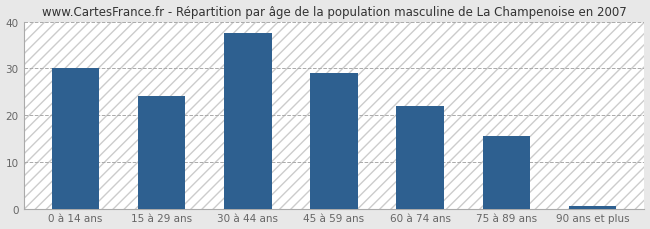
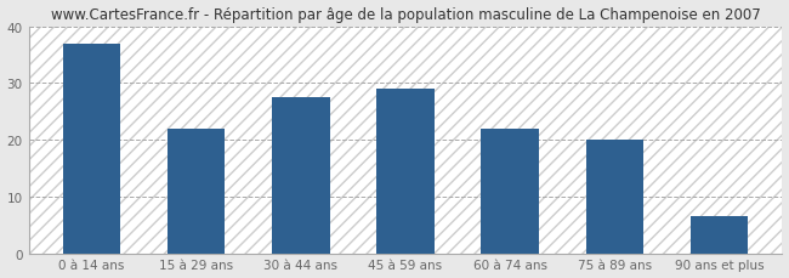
0 à 14 ans: 30.0 -> 37.0
15 à 29 ans: 24.0 -> 22.0
30 à 44 ans: 37.5 -> 27.5
75 à 89 ans: 15.5 -> 20.0
90 ans et plus: 0.5 -> 6.5
